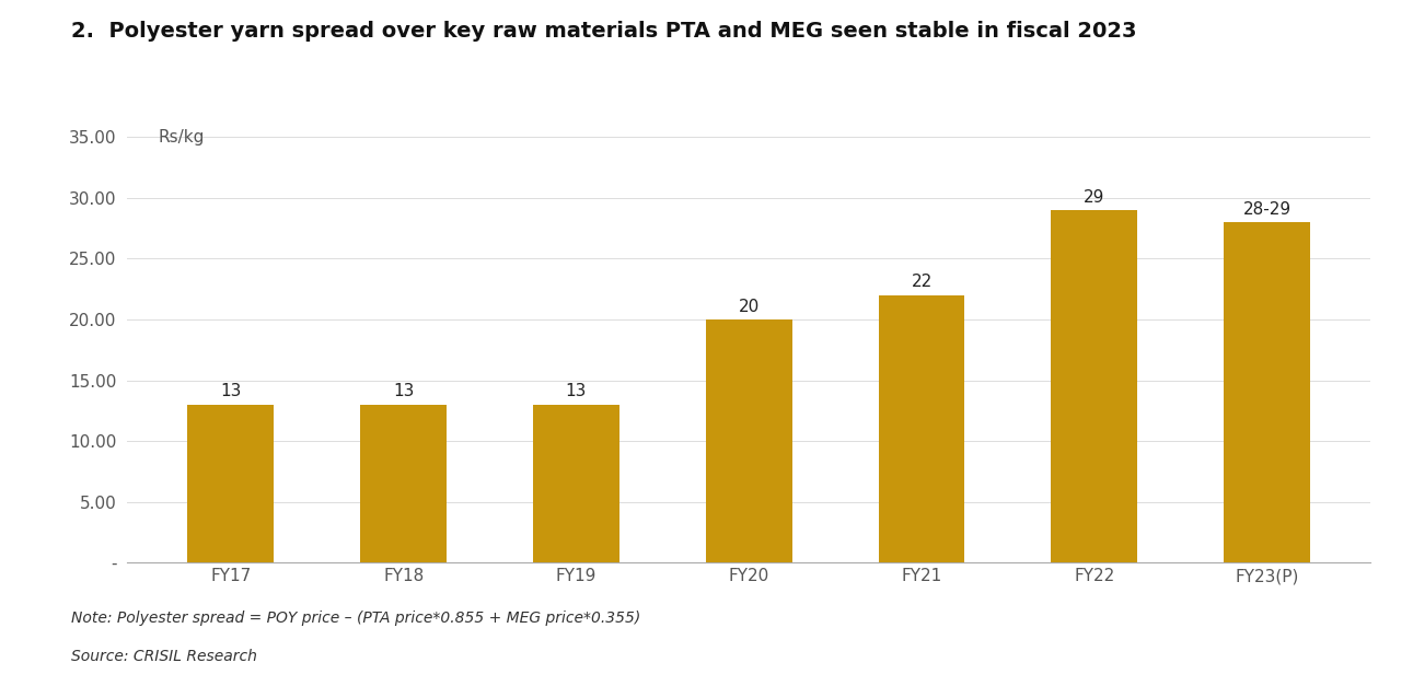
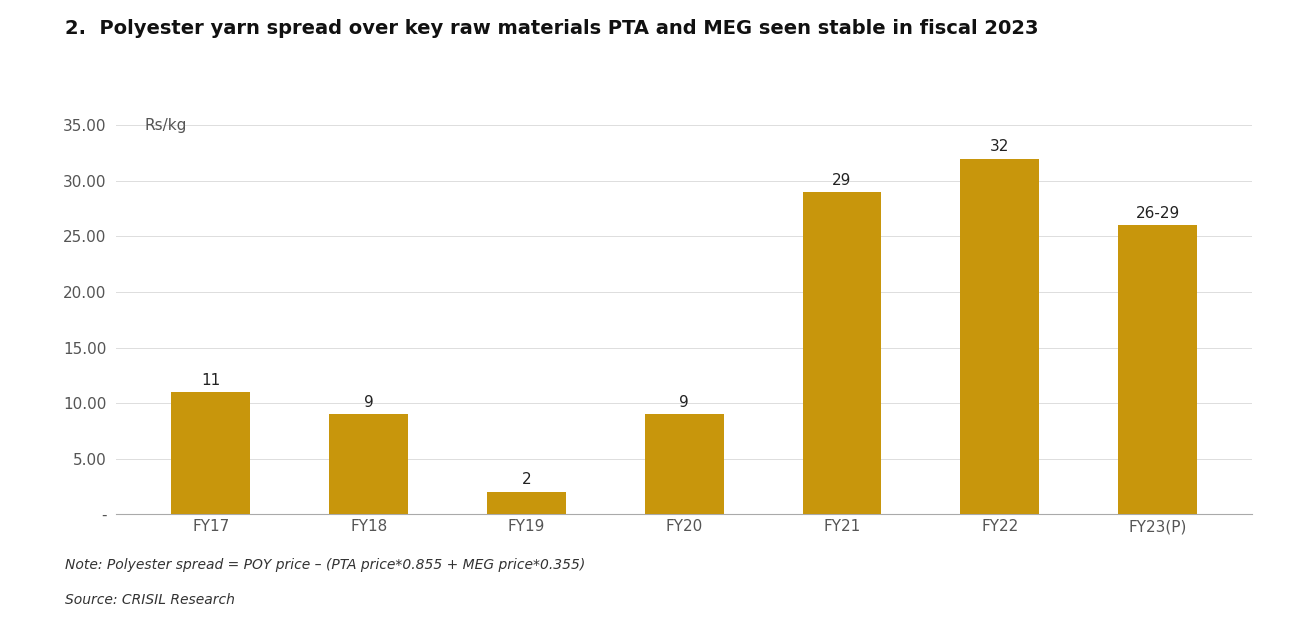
FY17: 13 -> 11
FY18: 13 -> 9
FY19: 13 -> 2
FY20: 20 -> 9
FY21: 22 -> 29
FY22: 29 -> 32
FY23(P): 28 -> 26
